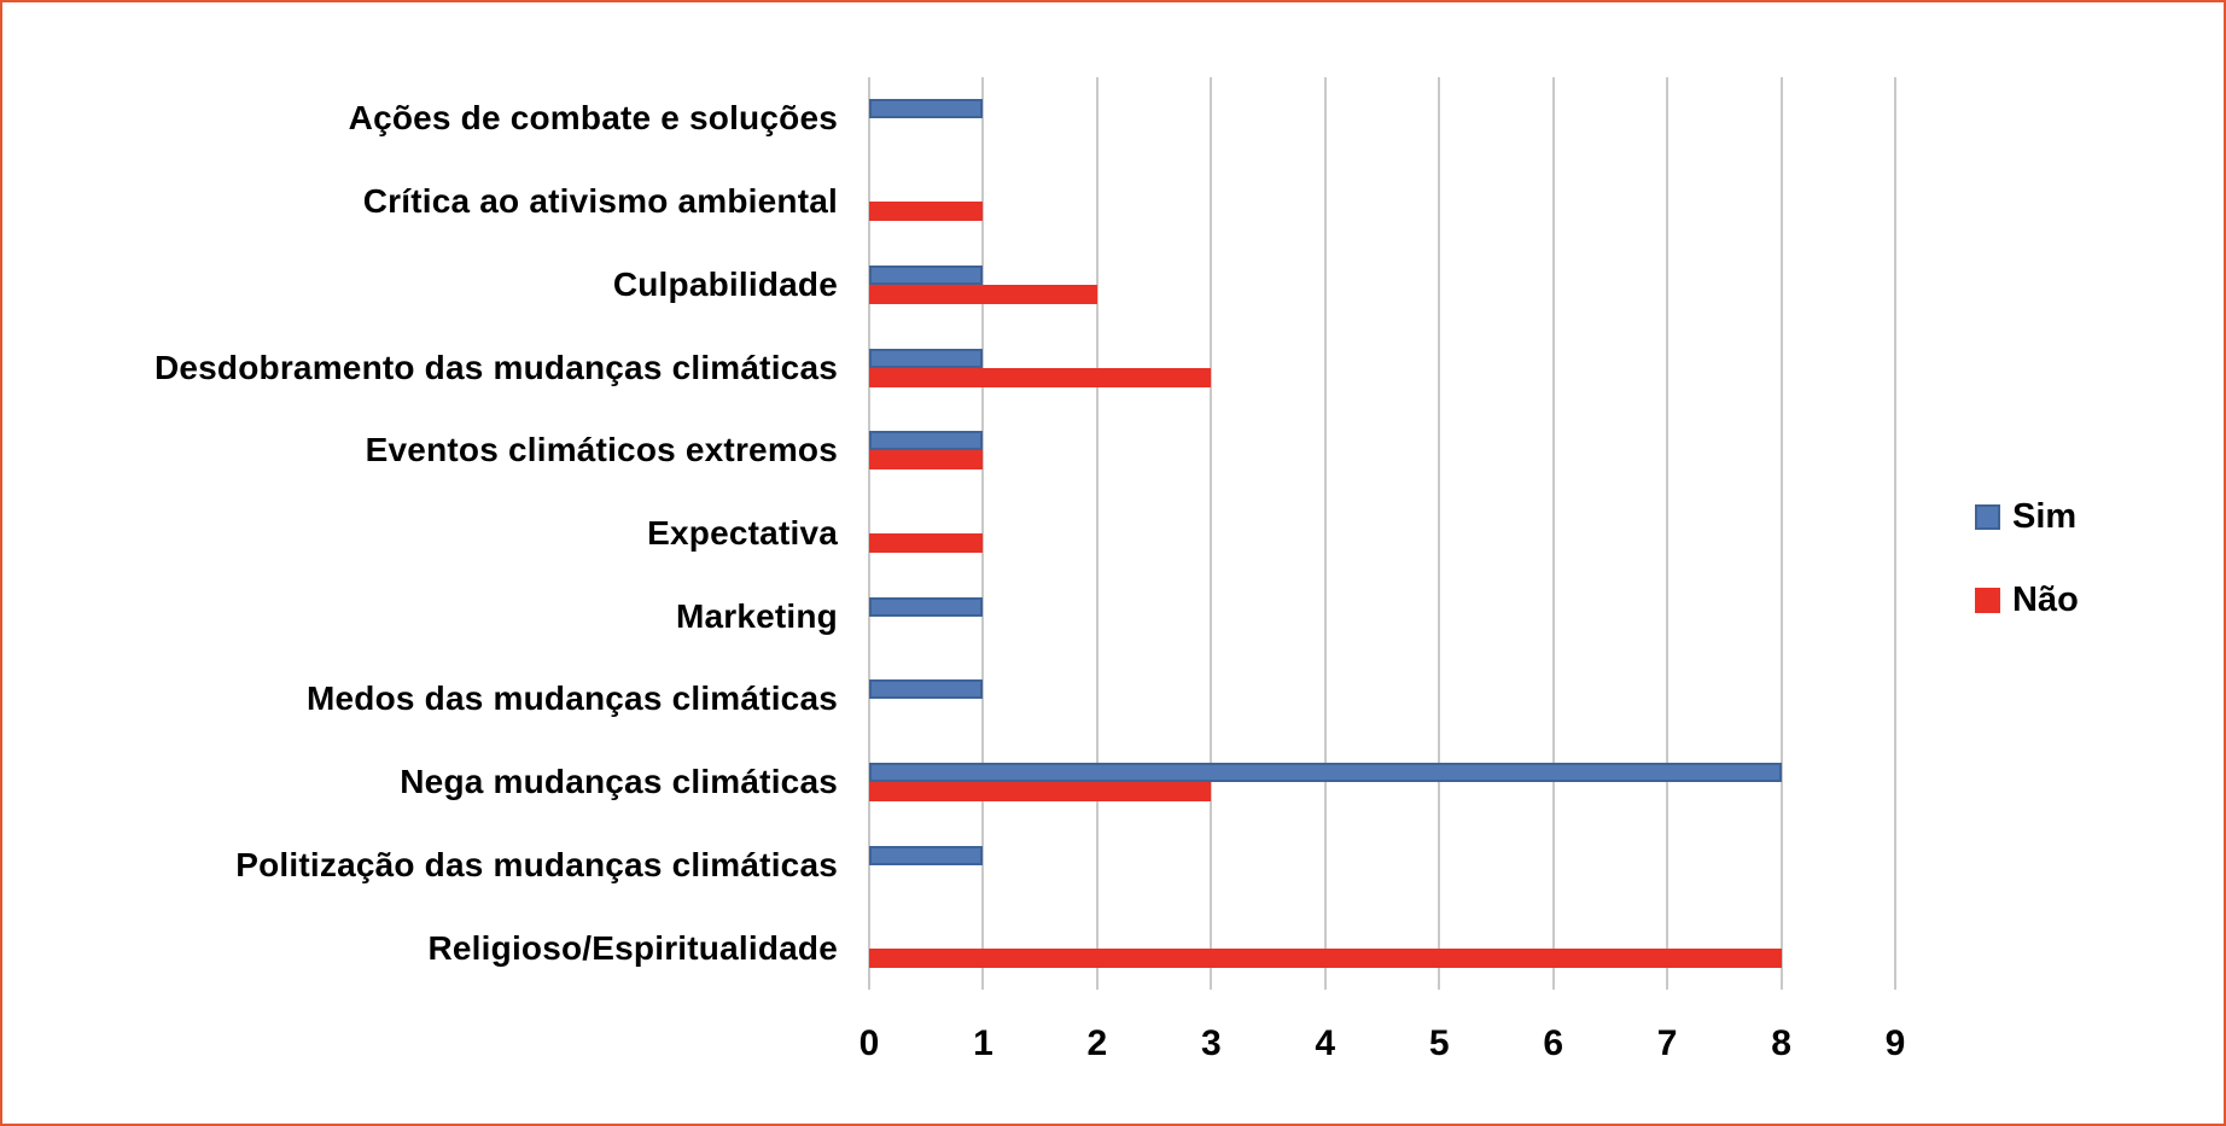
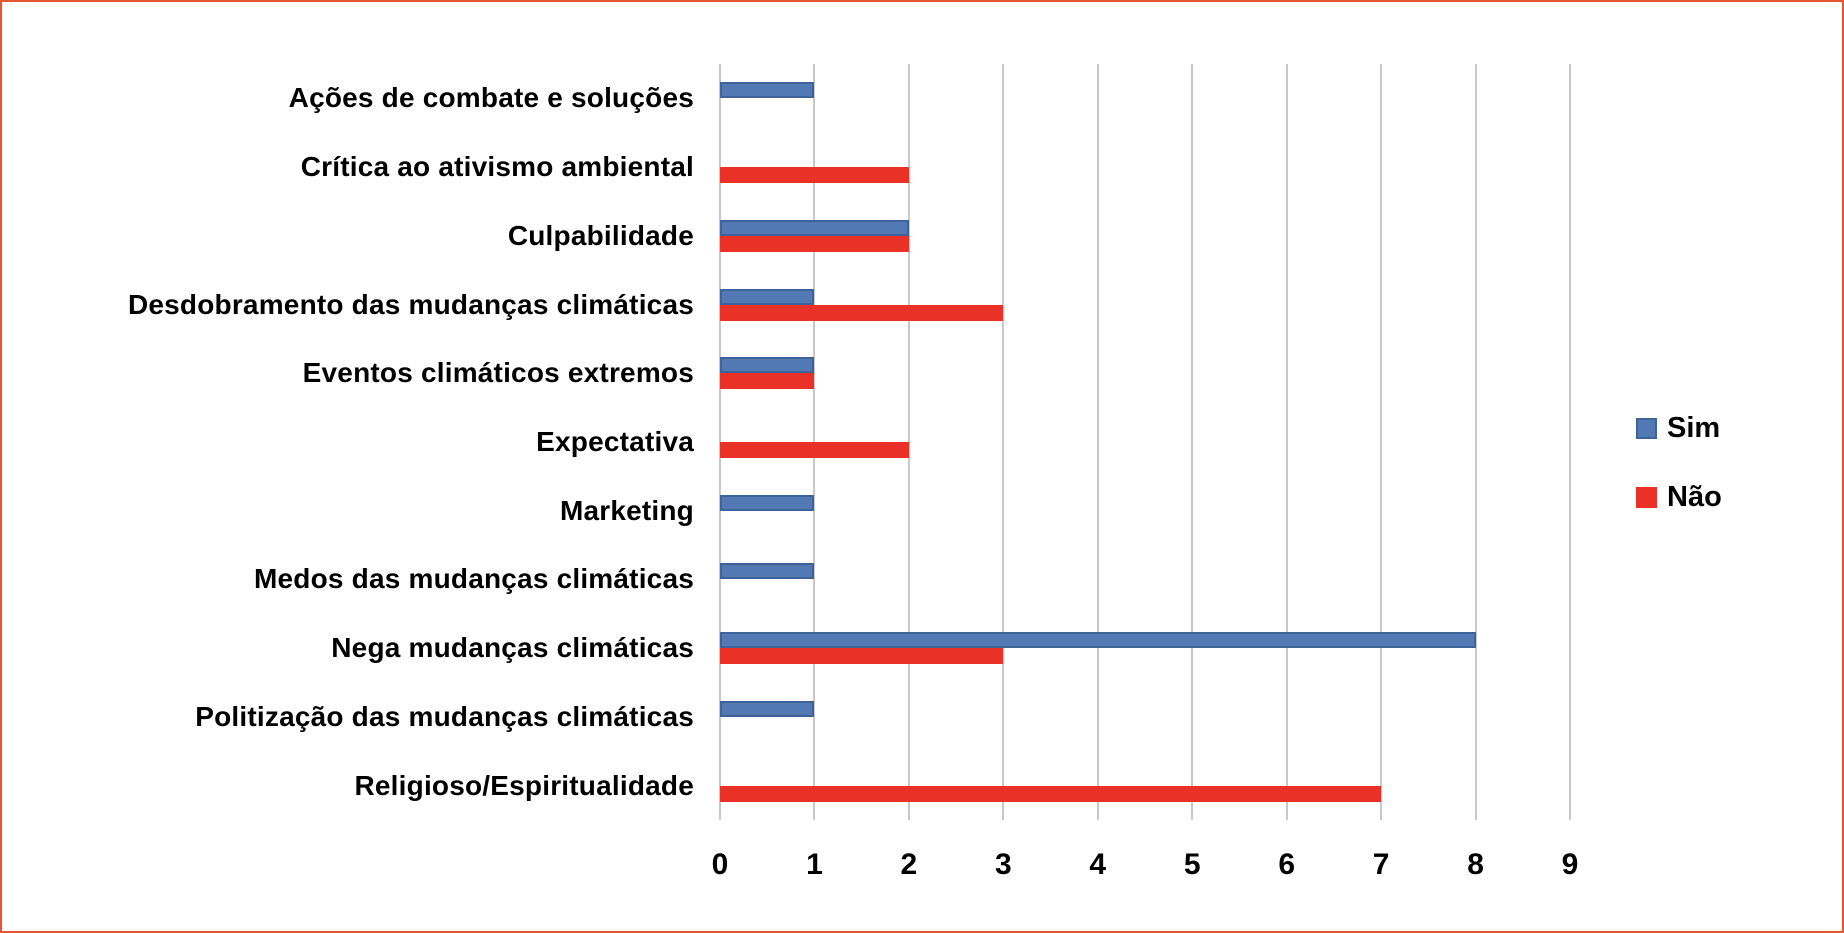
Não/Crítica ao ativismo ambiental: 1 -> 2
Sim/Culpabilidade: 1 -> 2
Não/Expectativa: 1 -> 2
Não/Religioso/Espiritualidade: 8 -> 7
